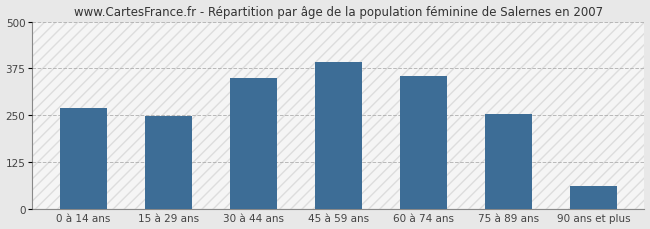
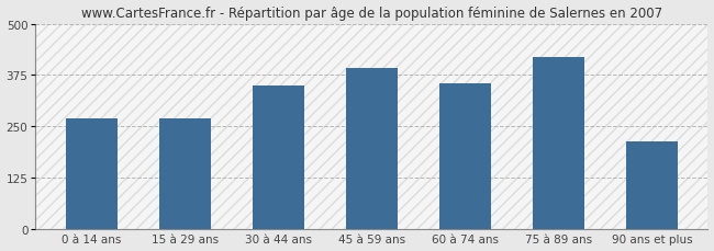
15 à 29 ans: 248 -> 270
75 à 89 ans: 253 -> 420
90 ans et plus: 62 -> 215
